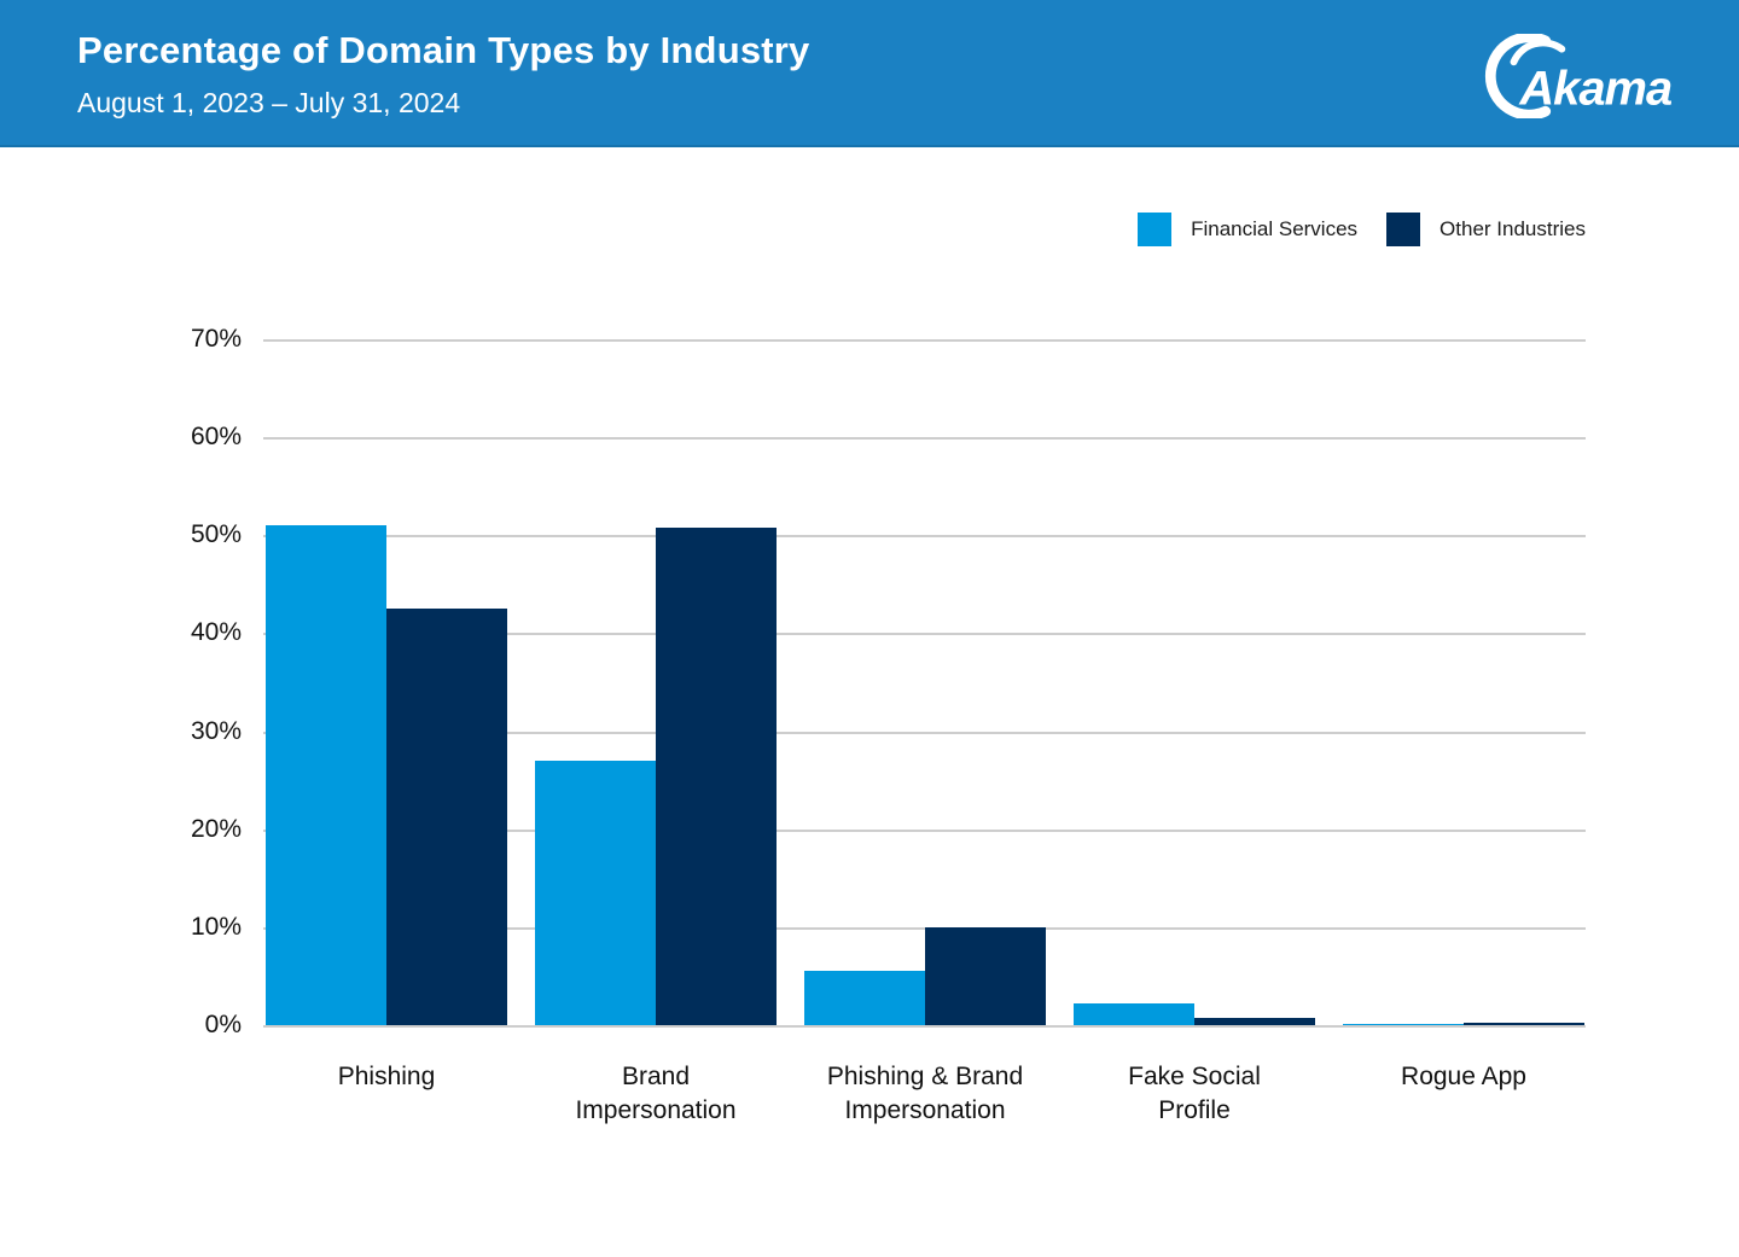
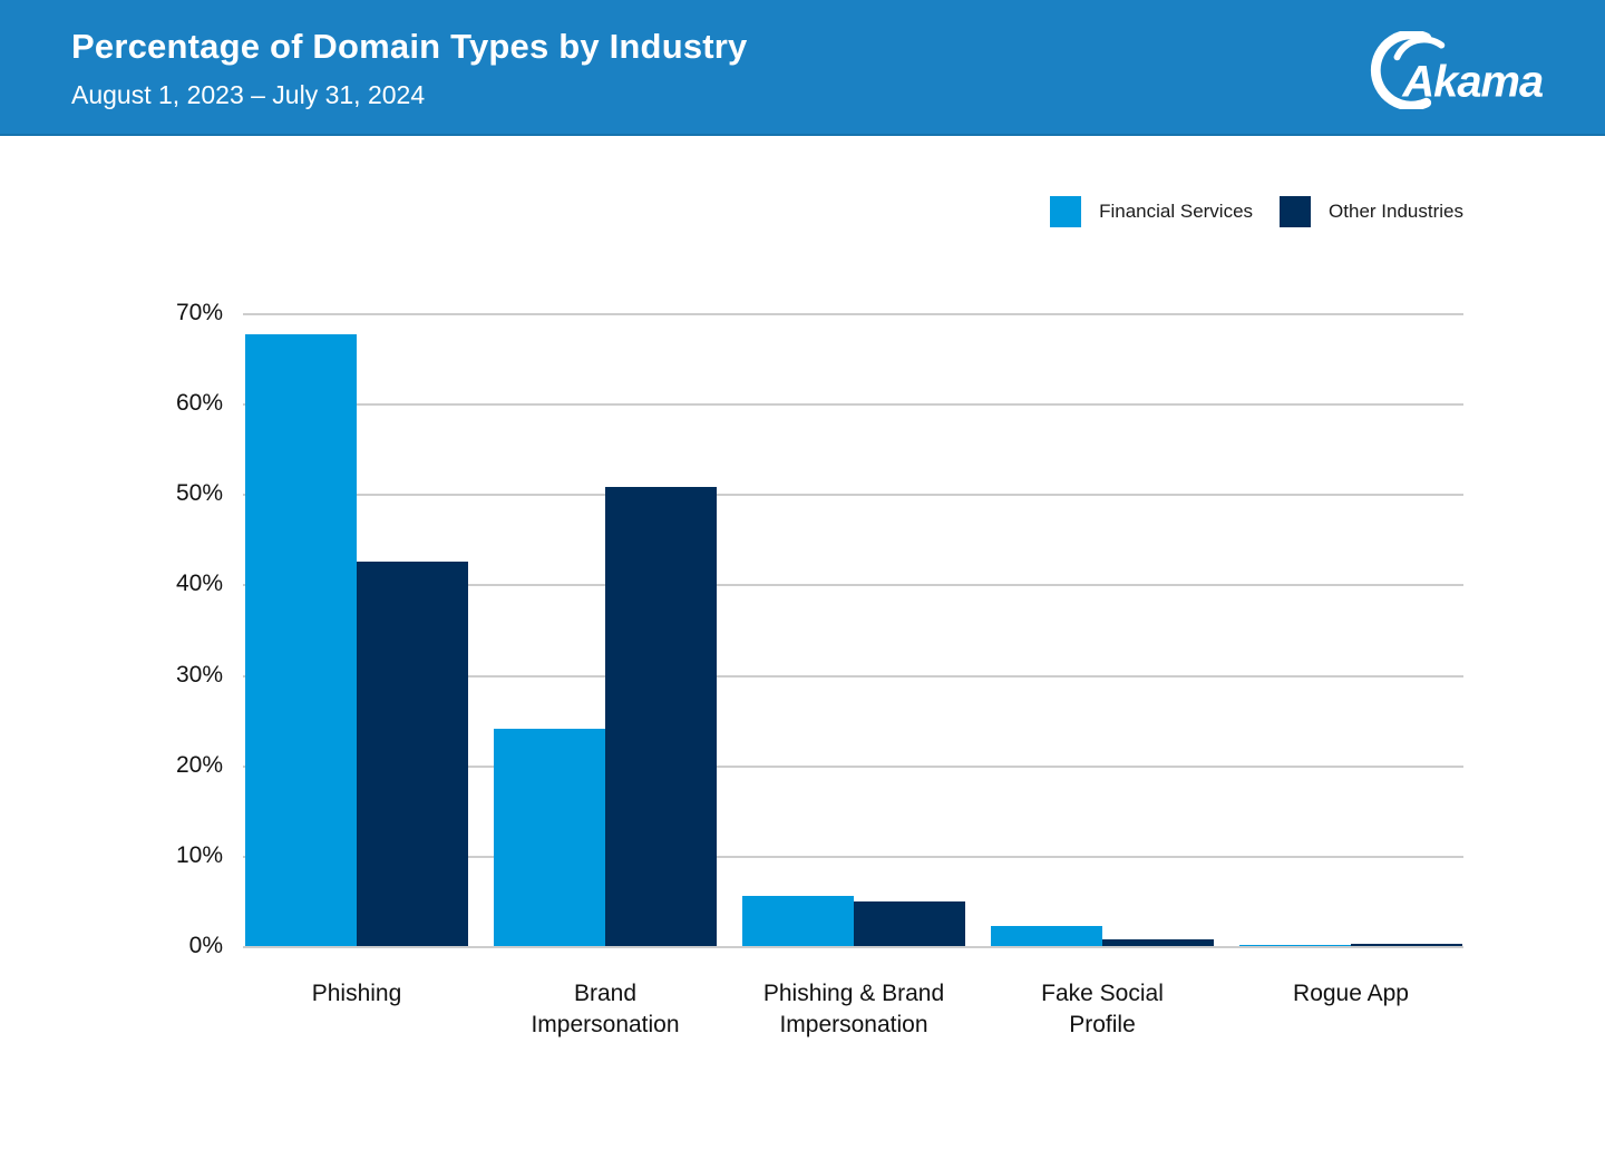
Financial Services/Phishing: 51% -> 68%
Financial Services/Brand Impersonation: 27% -> 24%
Other Industries/Phishing & Brand Impersonation: 10% -> 5%
